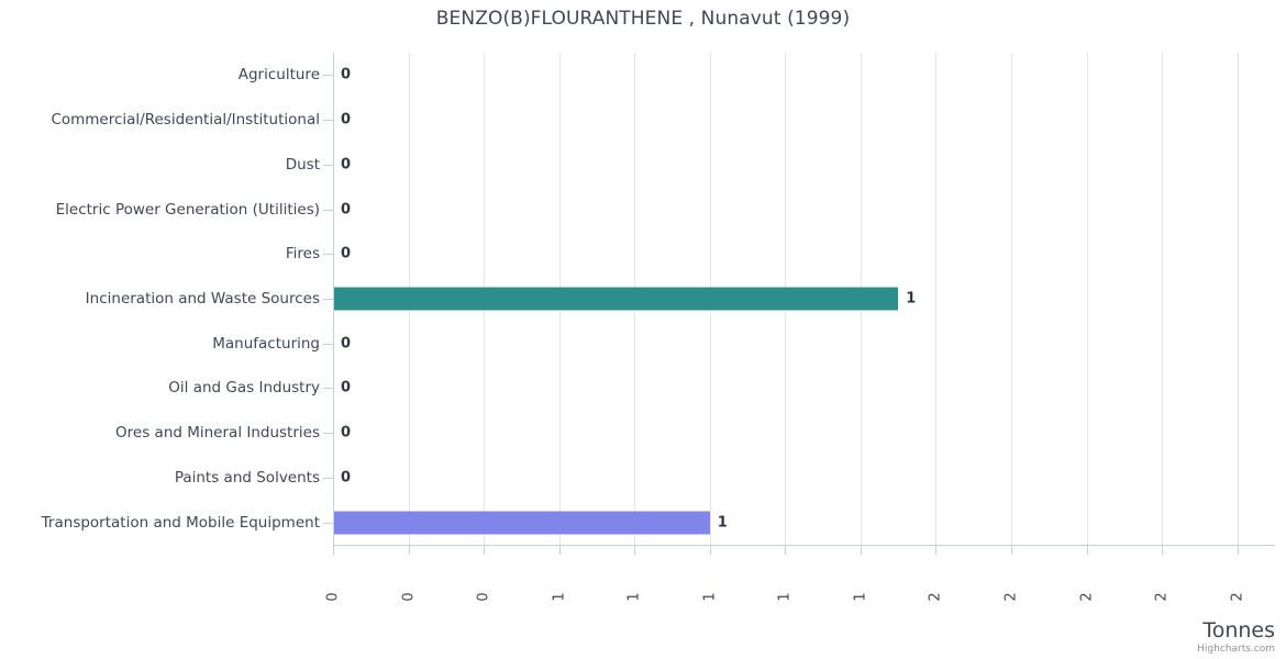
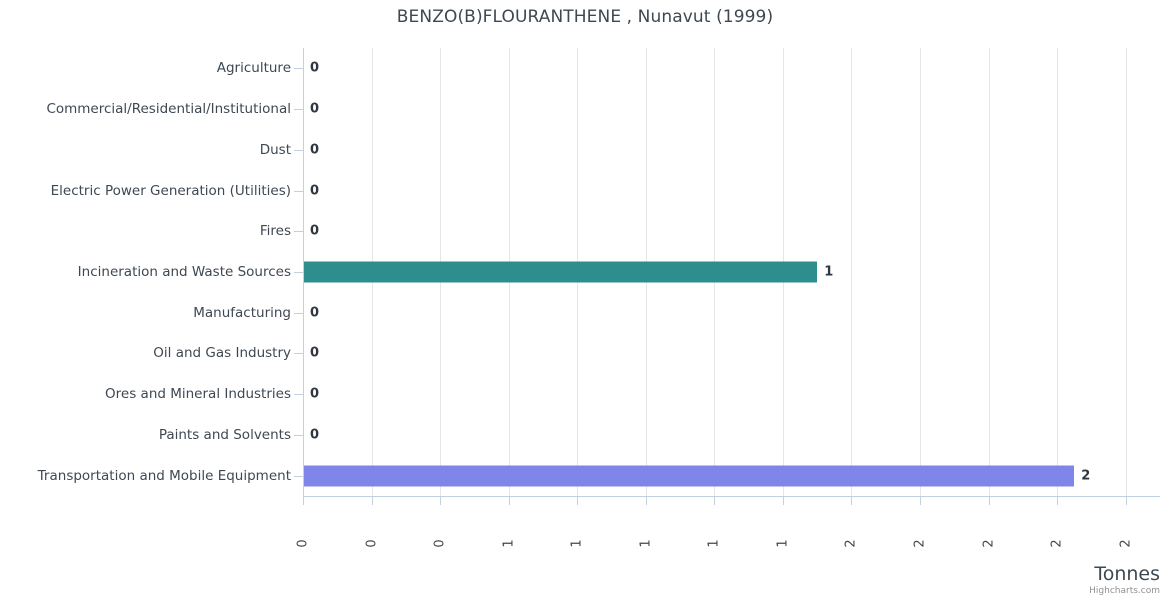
Transportation and Mobile Equipment: 1 -> 2
